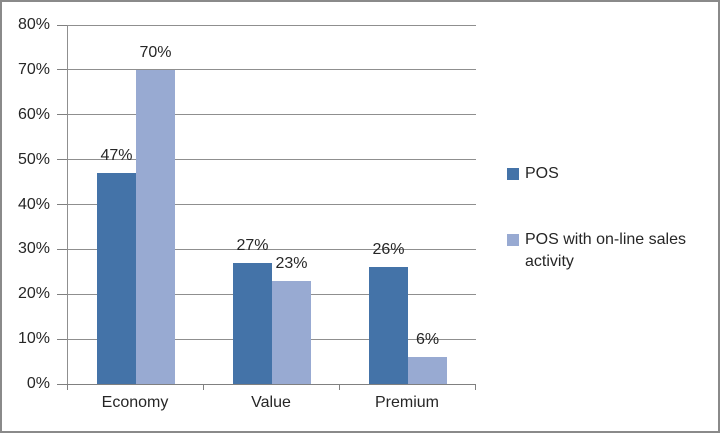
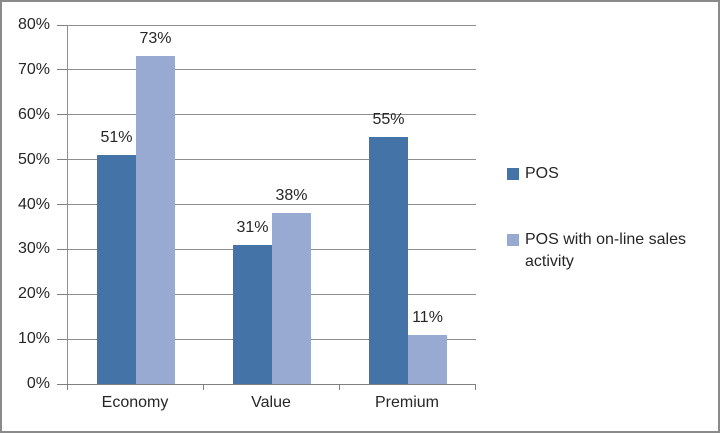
POS/Economy: 47% -> 51%
POS with on-line sales activity/Economy: 70% -> 73%
POS/Value: 27% -> 31%
POS with on-line sales activity/Value: 23% -> 38%
POS/Premium: 26% -> 55%
POS with on-line sales activity/Premium: 6% -> 11%
